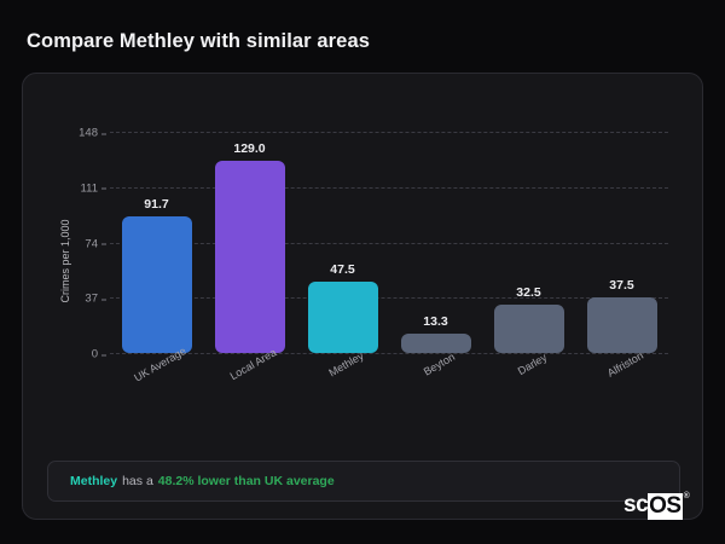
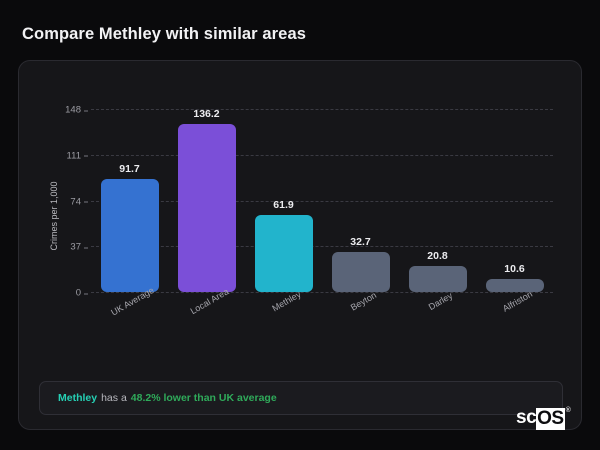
Local Area: 129.0 -> 136.2
Methley: 47.5 -> 61.9
Beyton: 13.3 -> 32.7
Darley: 32.5 -> 20.8
Alfriston: 37.5 -> 10.6
